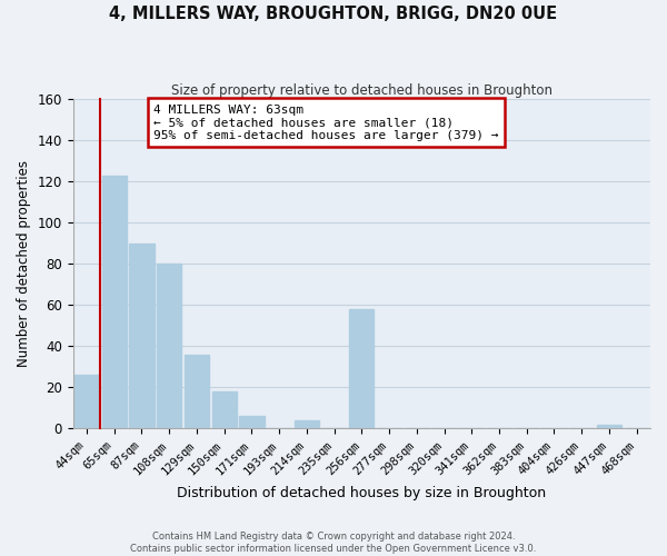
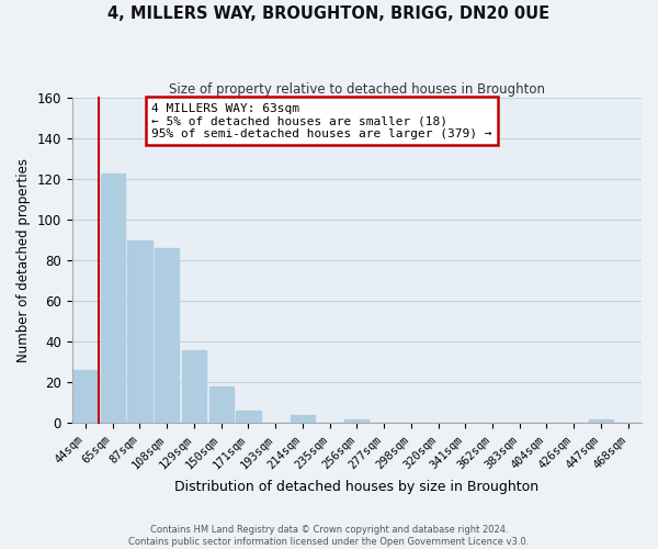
108sqm: 80 -> 86
256sqm: 58 -> 2
